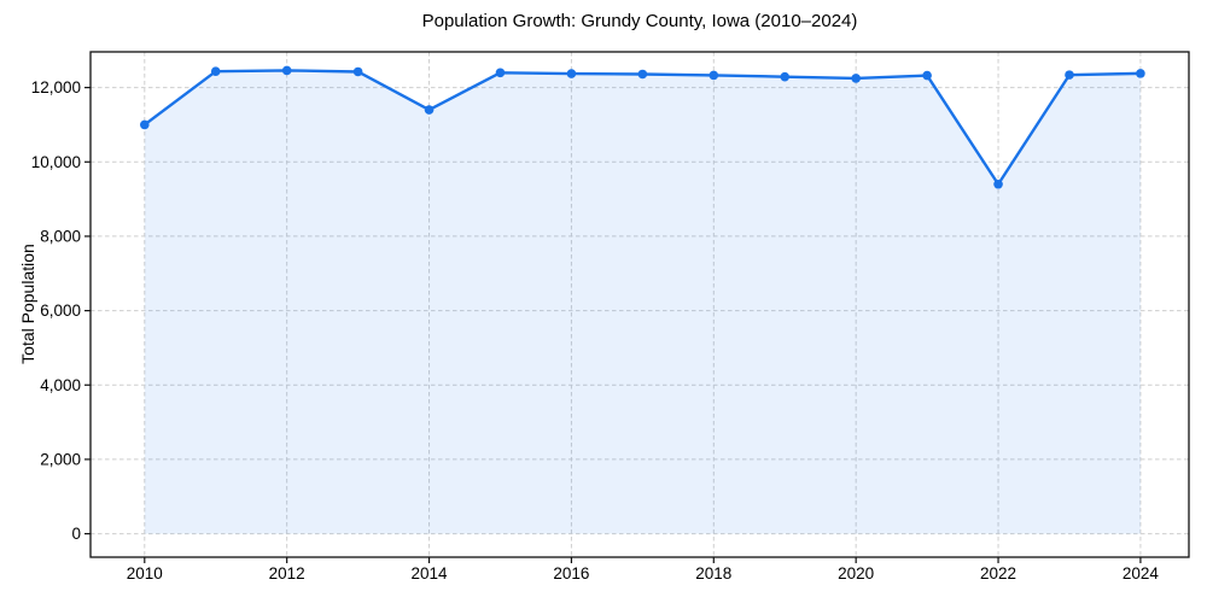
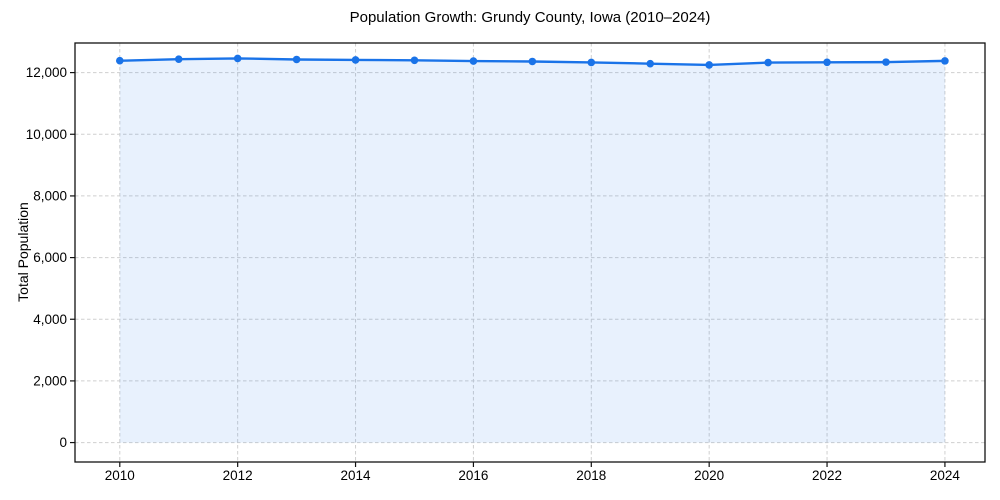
2010: 11000 -> 12400
2014: 11400 -> 12400
2022: 9400 -> 12300
